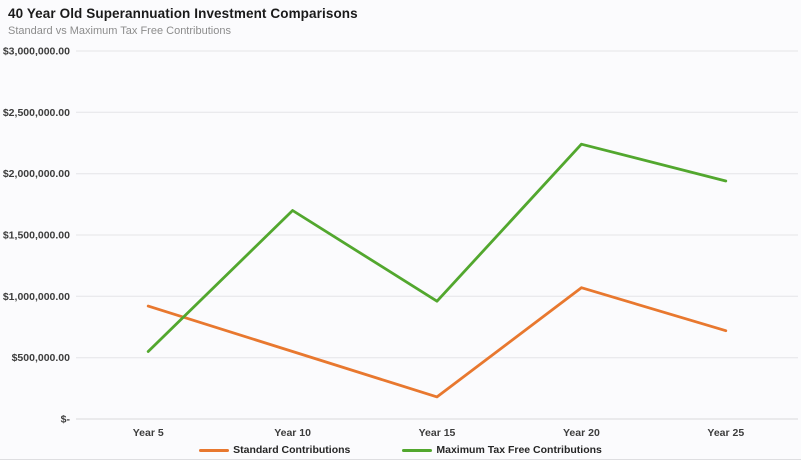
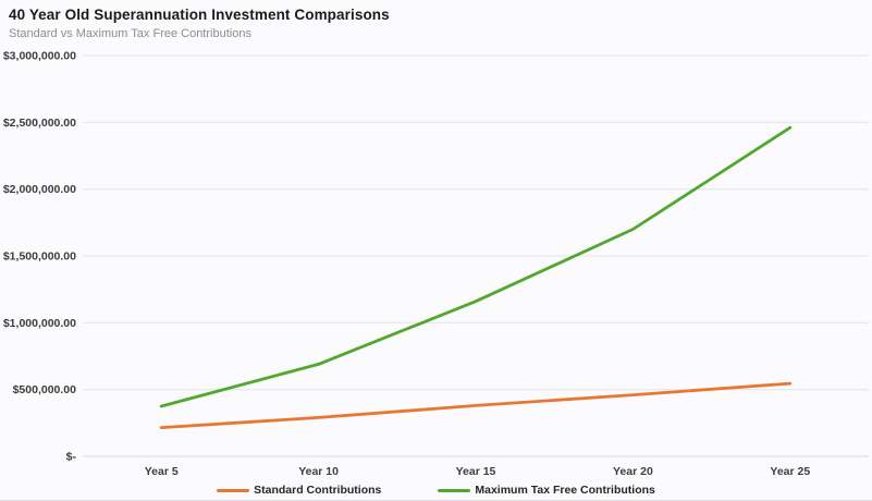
Standard Contributions/Year 5: $920000 -> $220000
Maximum Tax Free Contributions/Year 5: $550000 -> $380000
Standard Contributions/Year 10: $550000 -> $290000
Maximum Tax Free Contributions/Year 10: $1700000 -> $690000
Standard Contributions/Year 15: $180000 -> $380000
Maximum Tax Free Contributions/Year 15: $960000 -> $1160000
Standard Contributions/Year 20: $1070000 -> $460000
Maximum Tax Free Contributions/Year 20: $2240000 -> $1700000
Standard Contributions/Year 25: $720000 -> $540000
Maximum Tax Free Contributions/Year 25: $1940000 -> $2460000
